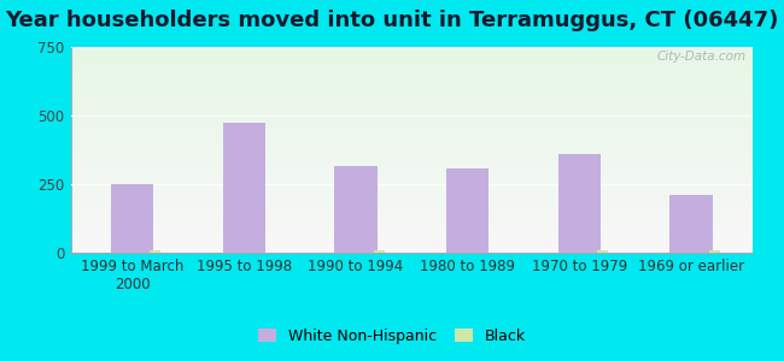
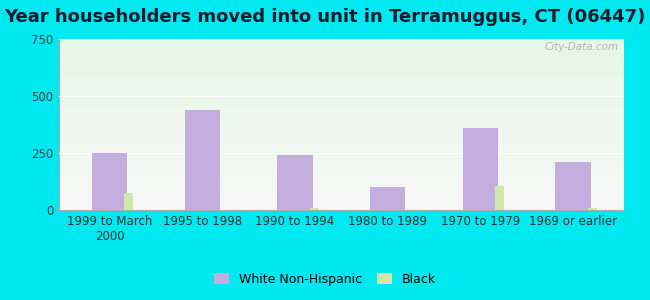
Black/1999 to March 2000: 8 -> 75
White Non-Hispanic/1995 to 1998: 473 -> 440
White Non-Hispanic/1990 to 1994: 315 -> 240
White Non-Hispanic/1980 to 1989: 305 -> 100
Black/1970 to 1979: 10 -> 105
